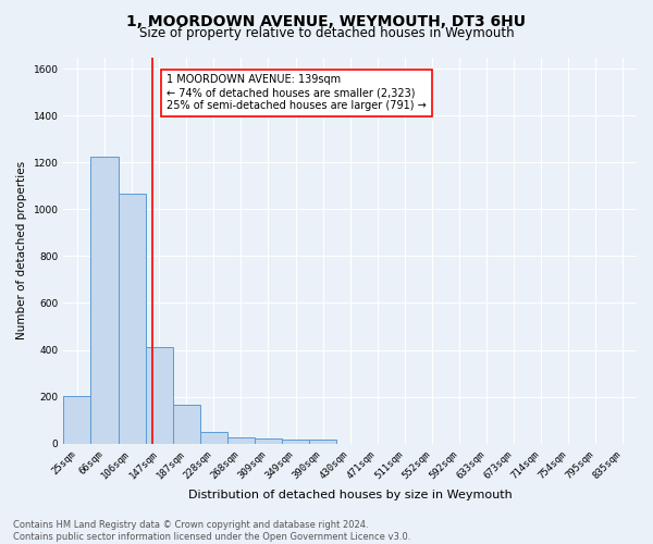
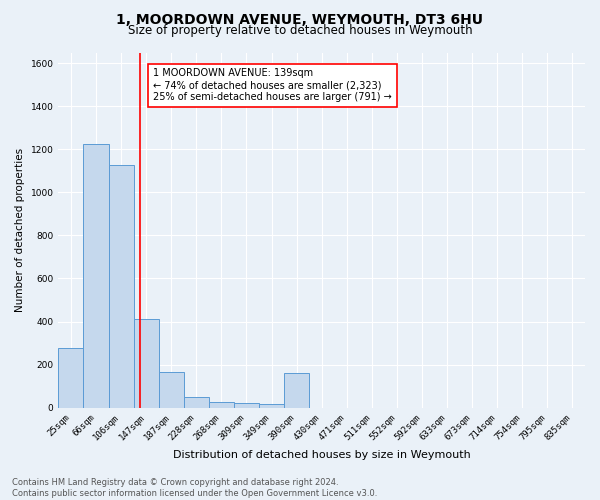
25sqm: 205 -> 275
106sqm: 1065 -> 1125
390sqm: 18 -> 160
